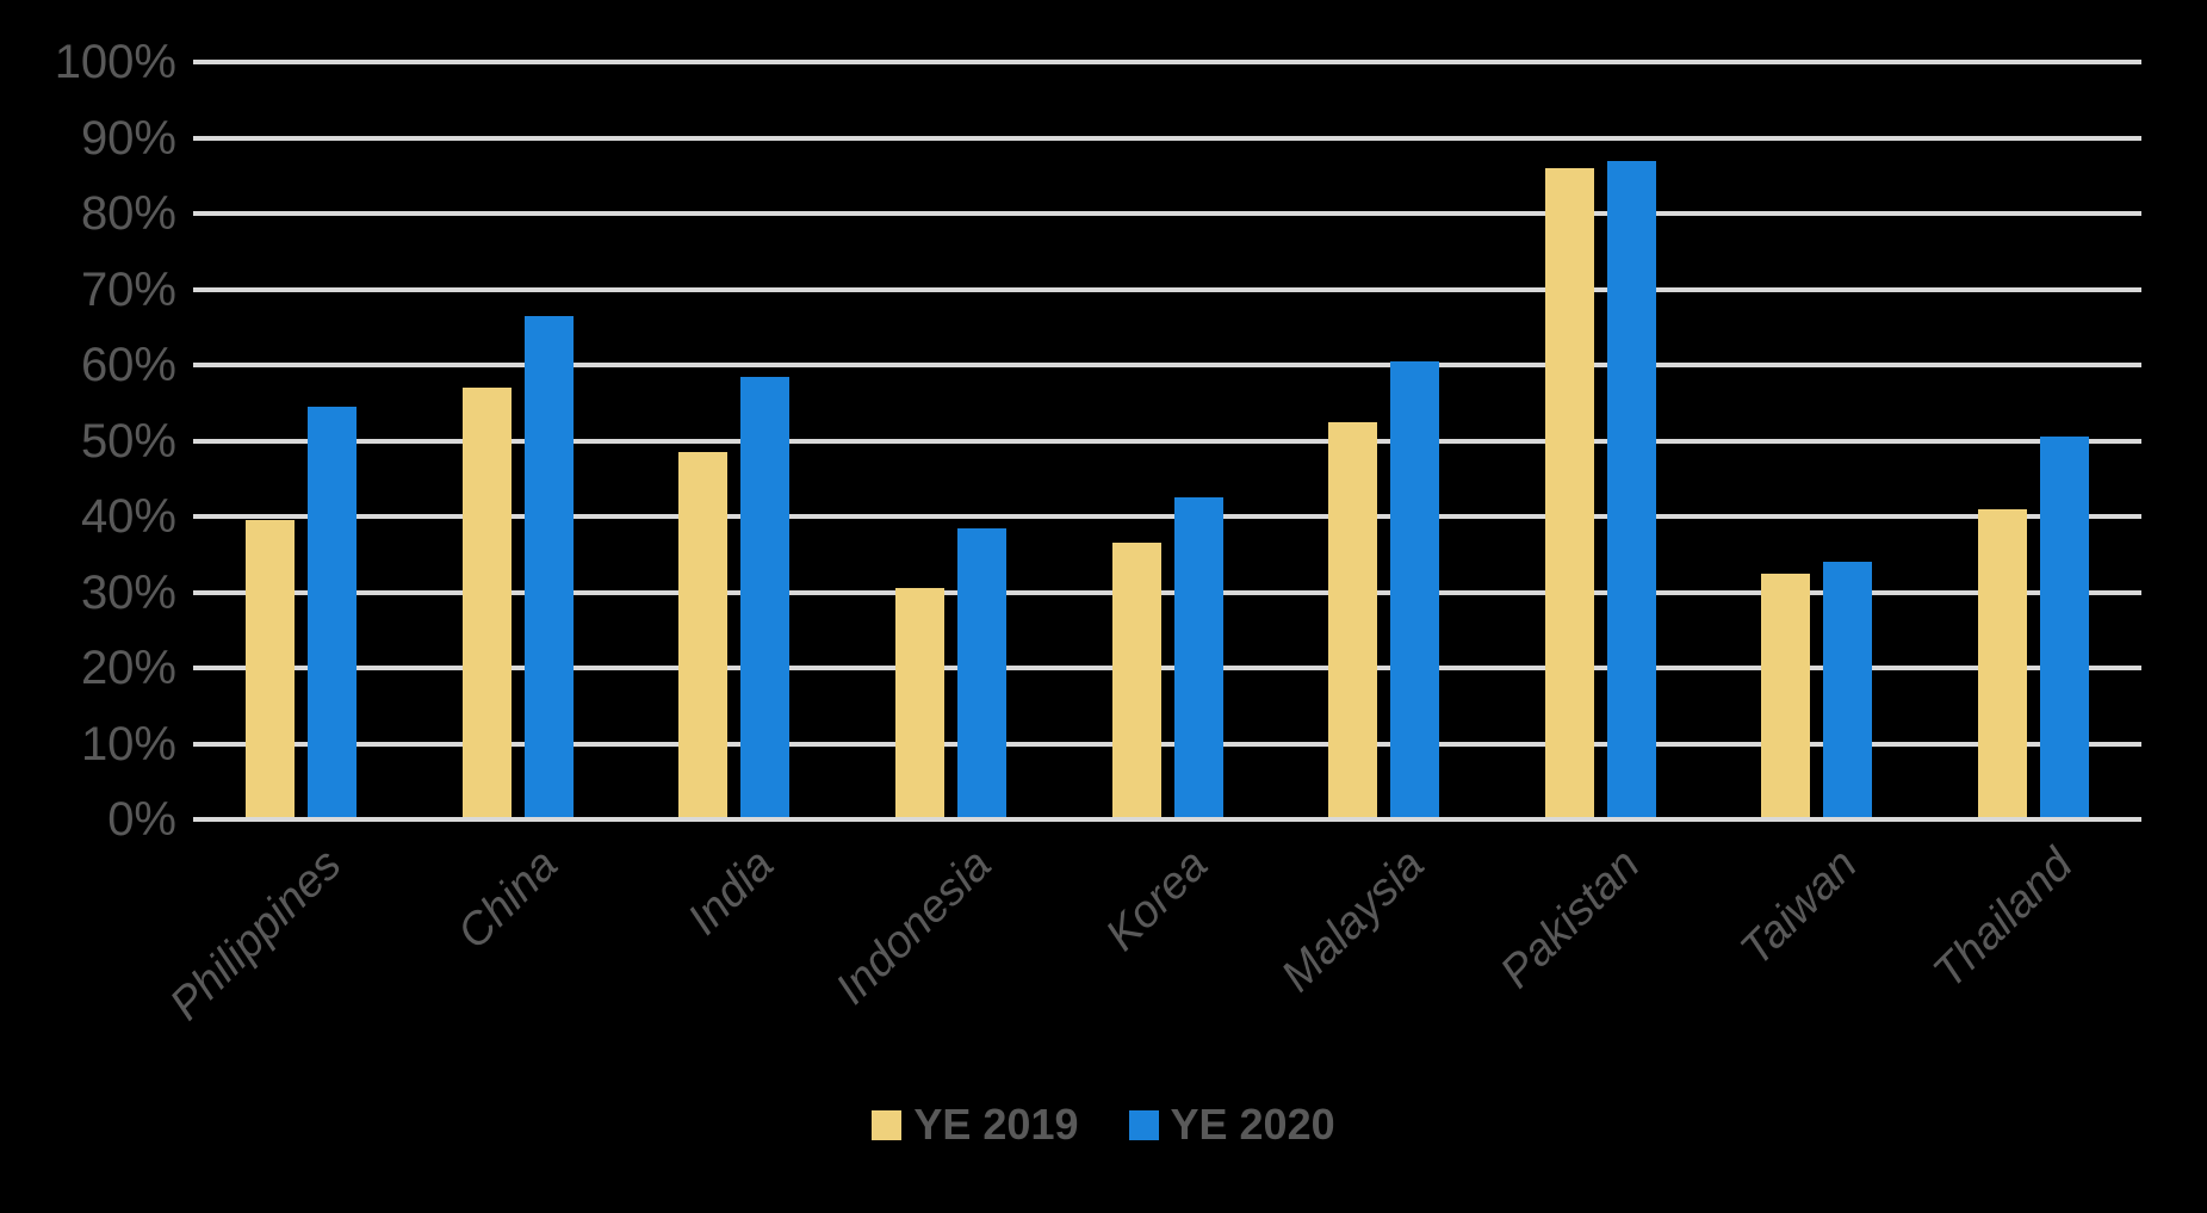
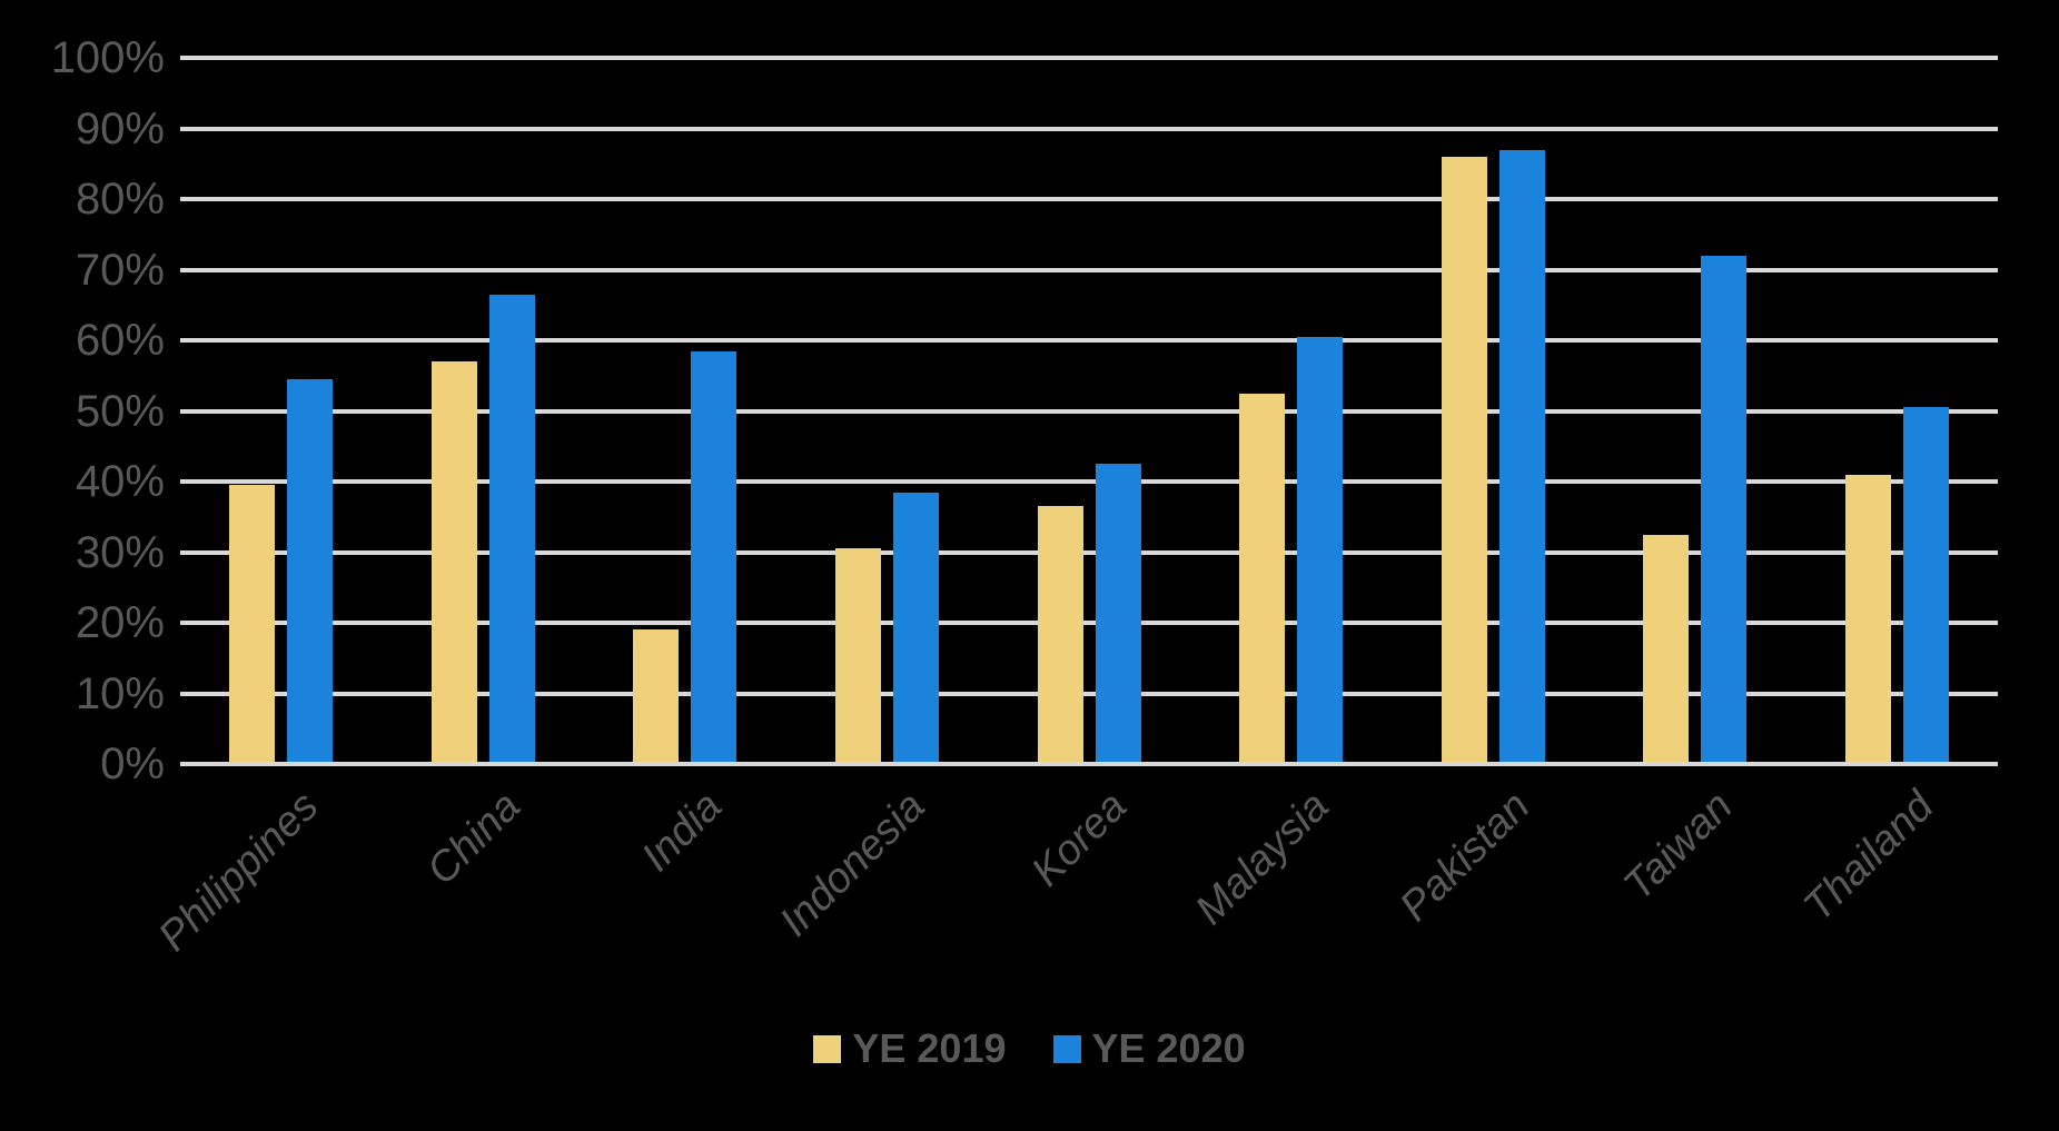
YE 2019/India: 48% -> 19%
YE 2020/Taiwan: 34% -> 72%
